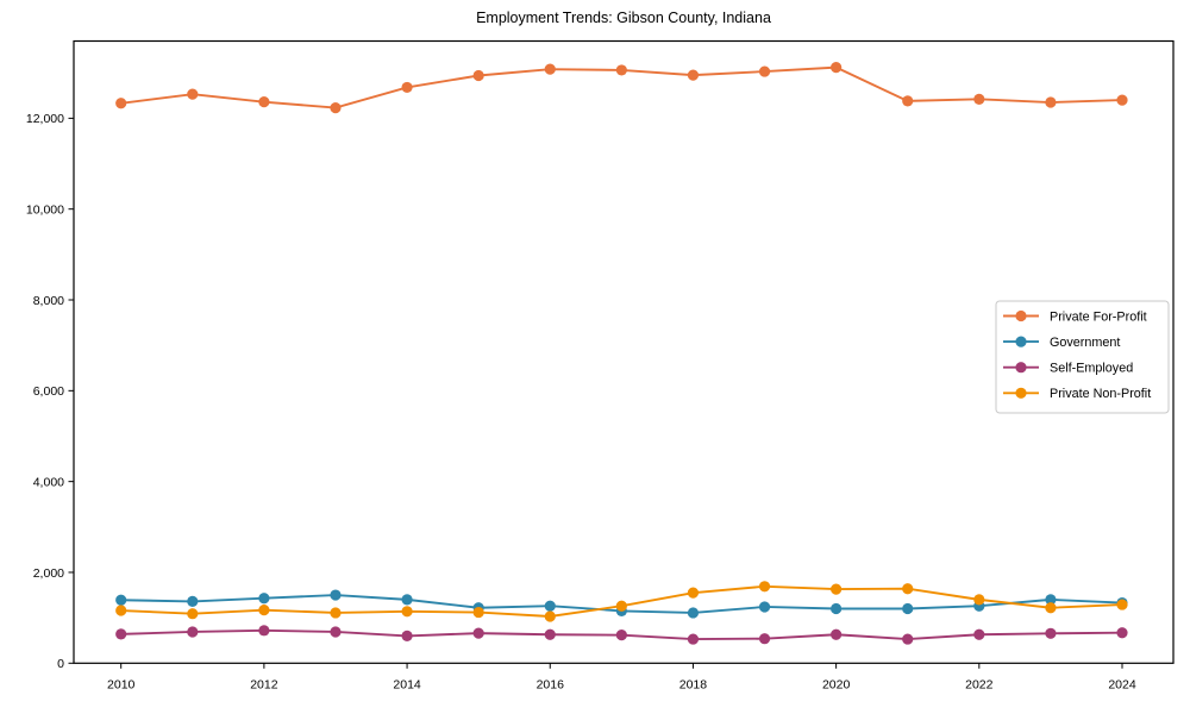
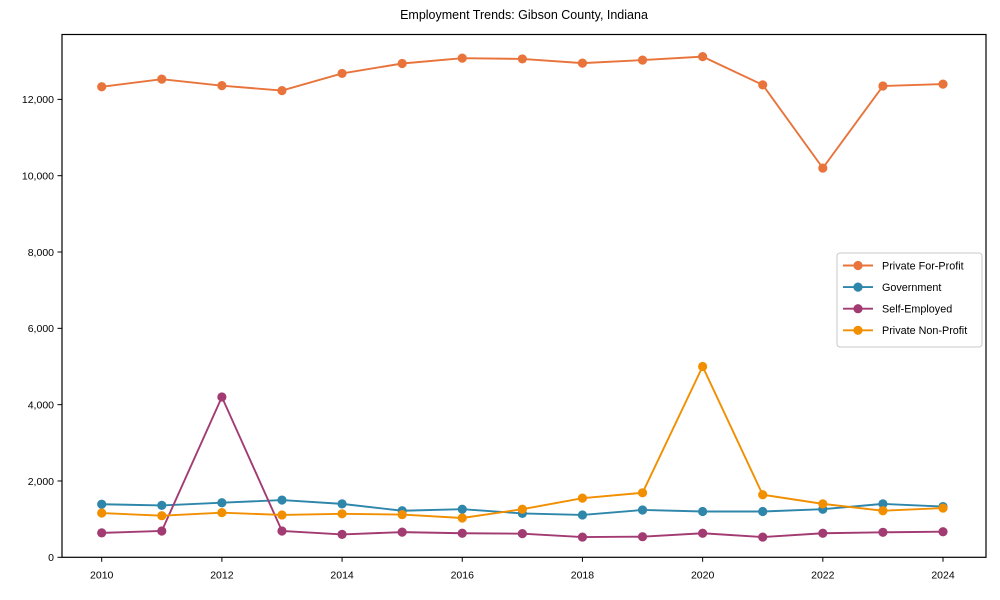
Self-Employed/2012: 700 -> 4200
Private Non-Profit/2020: 1600 -> 5000
Private For-Profit/2022: 12400 -> 10200
